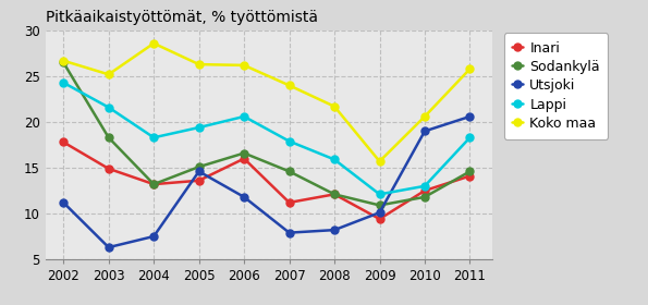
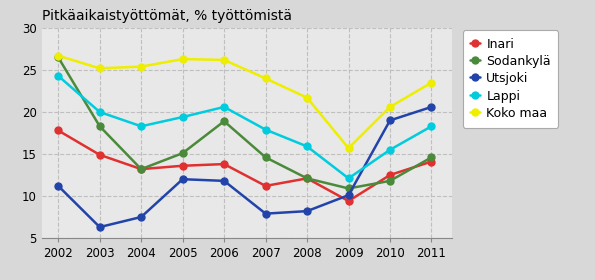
Lappi/2003: 21.6 -> 20.0
Koko maa/2004: 28.6 -> 25.4
Utsjoki/2005: 14.6 -> 12.0
Inari/2006: 16.0 -> 13.8
Sodankylä/2006: 16.6 -> 18.9
Lappi/2010: 13.0 -> 15.5
Koko maa/2011: 25.8 -> 23.5
